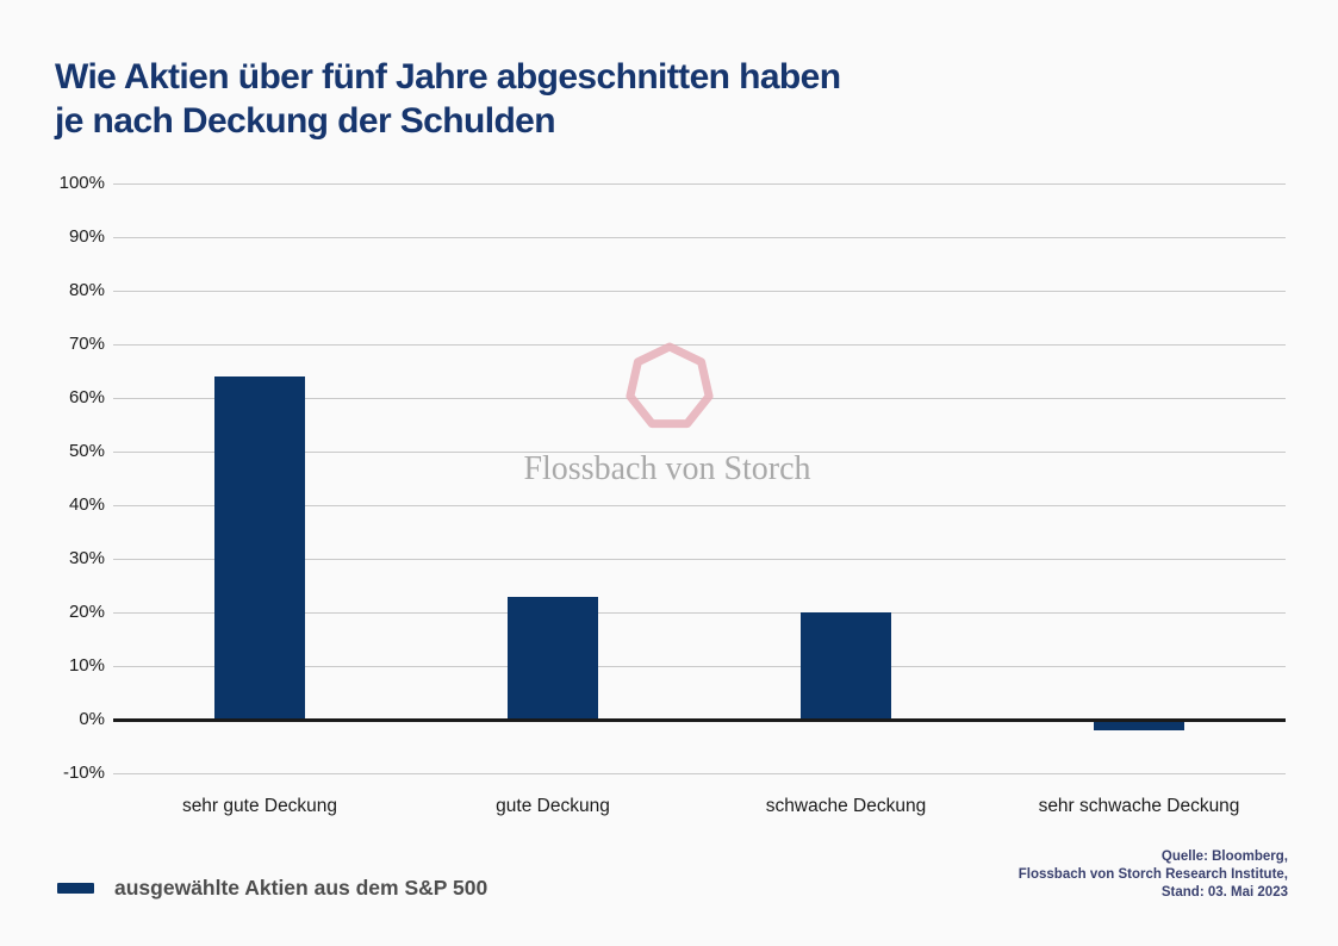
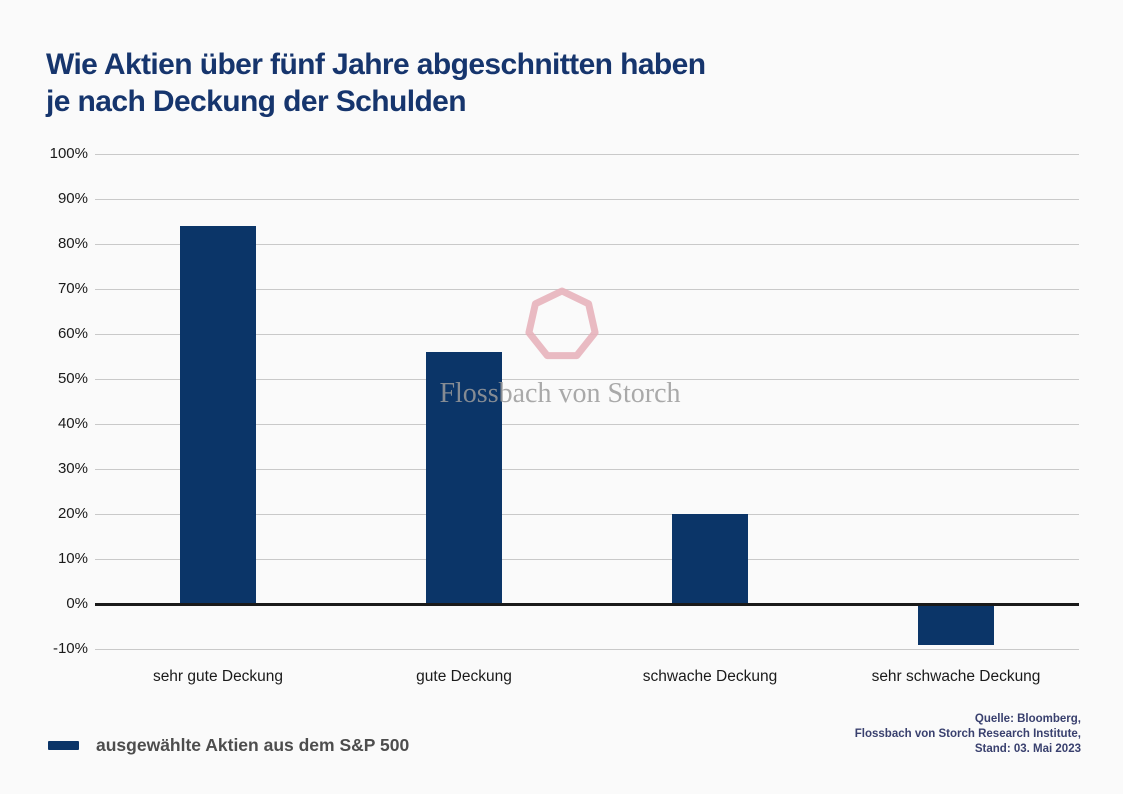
sehr gute Deckung: 64% -> 84%
gute Deckung: 23% -> 56%
sehr schwache Deckung: -2% -> -9%
